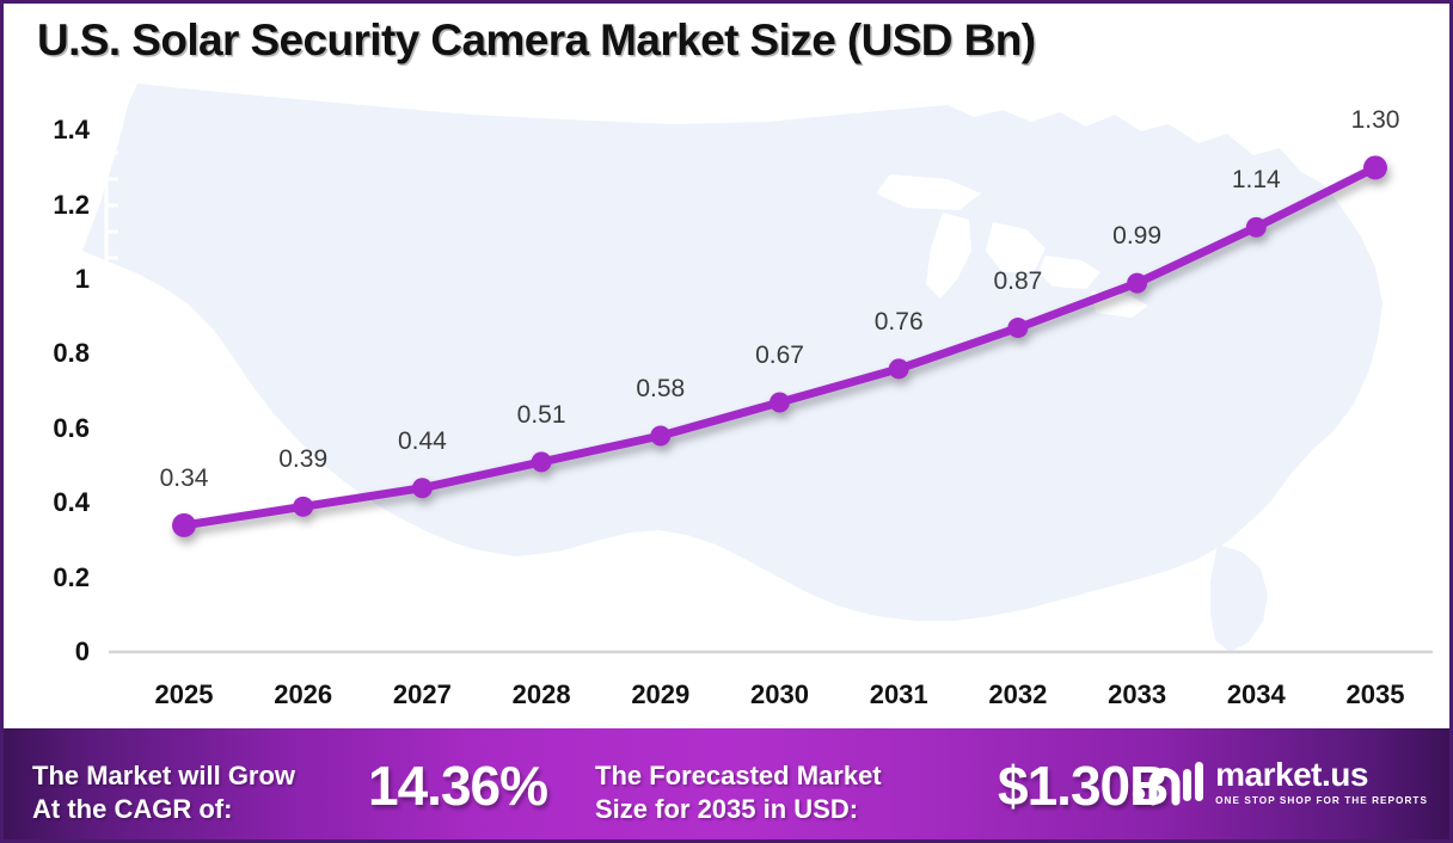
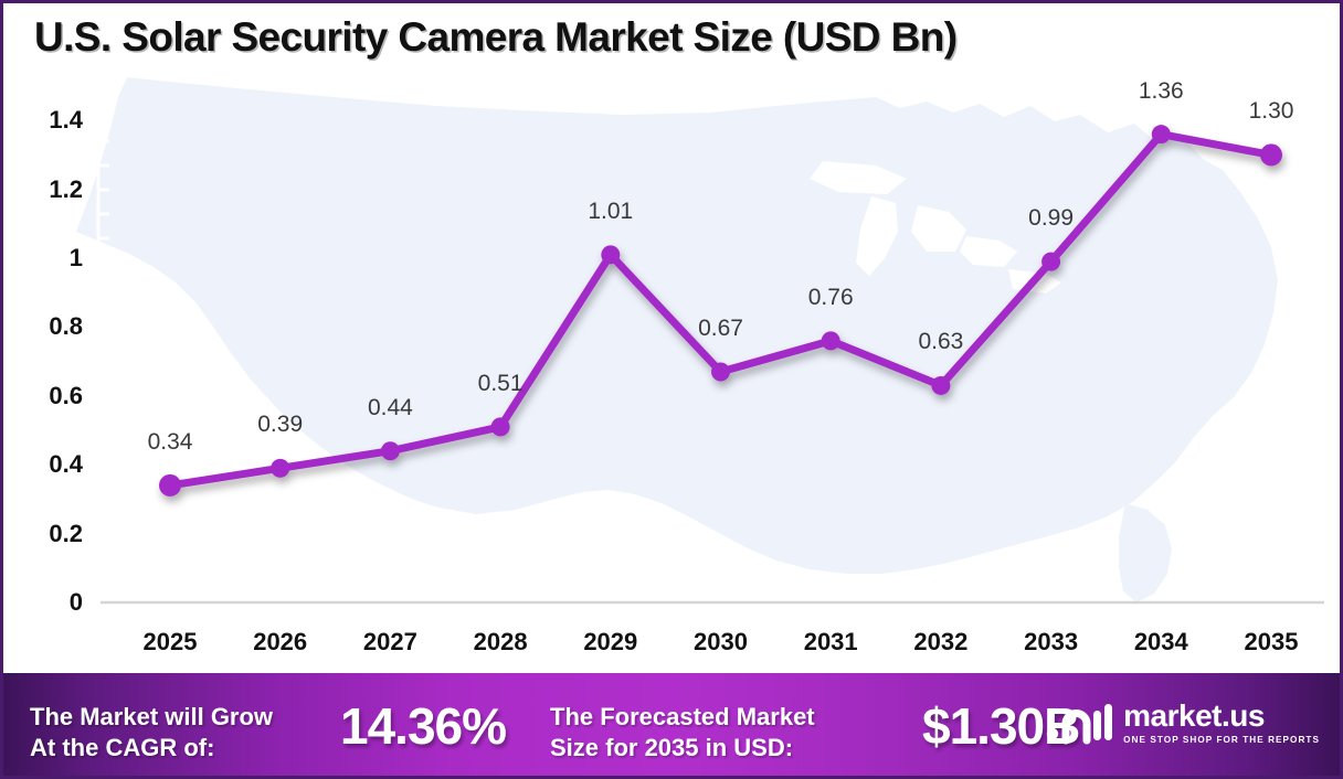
2029: 0.58 -> 1.01
2032: 0.87 -> 0.63
2034: 1.14 -> 1.36
